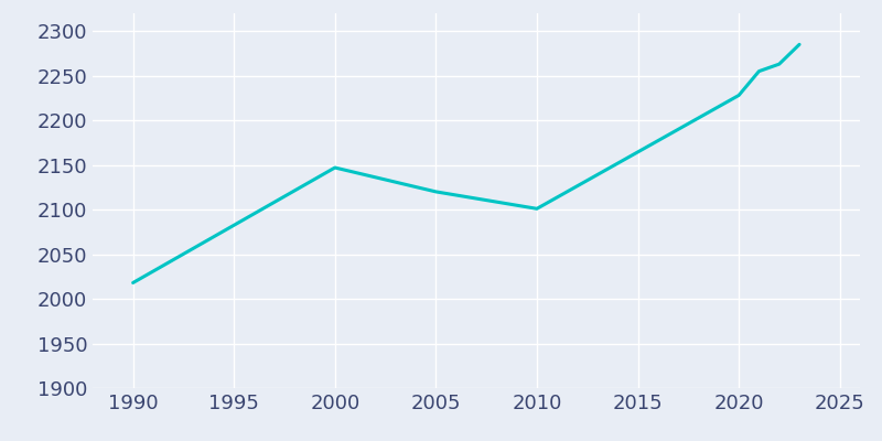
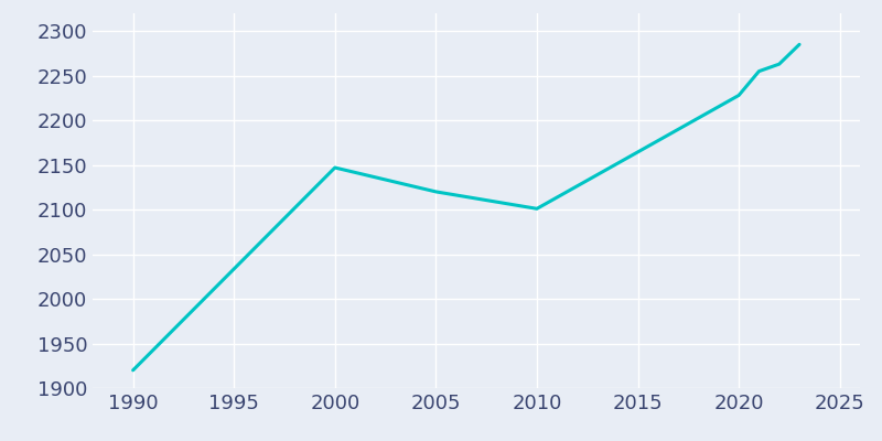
1990: 2018 -> 1920
